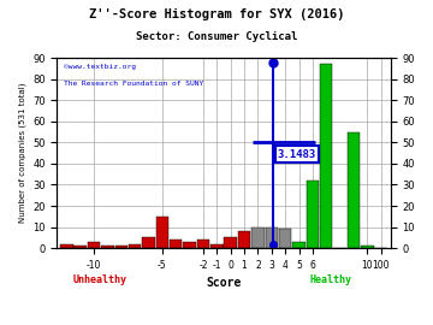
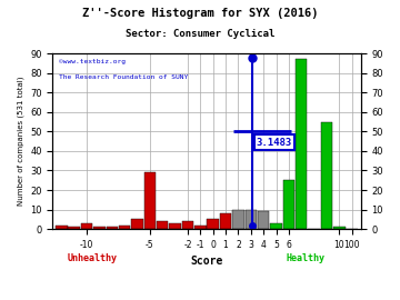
-5: 15 -> 29
6: 32 -> 25
